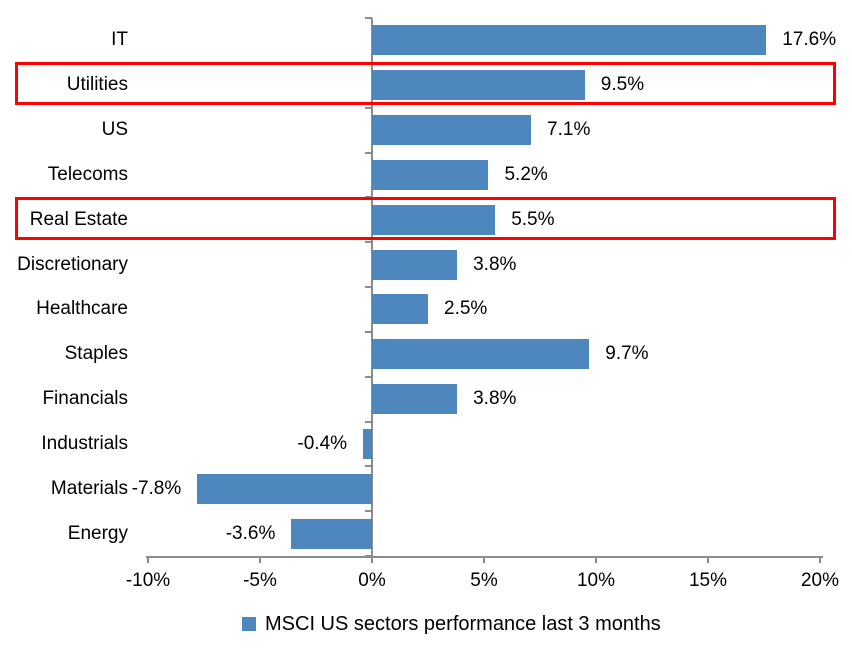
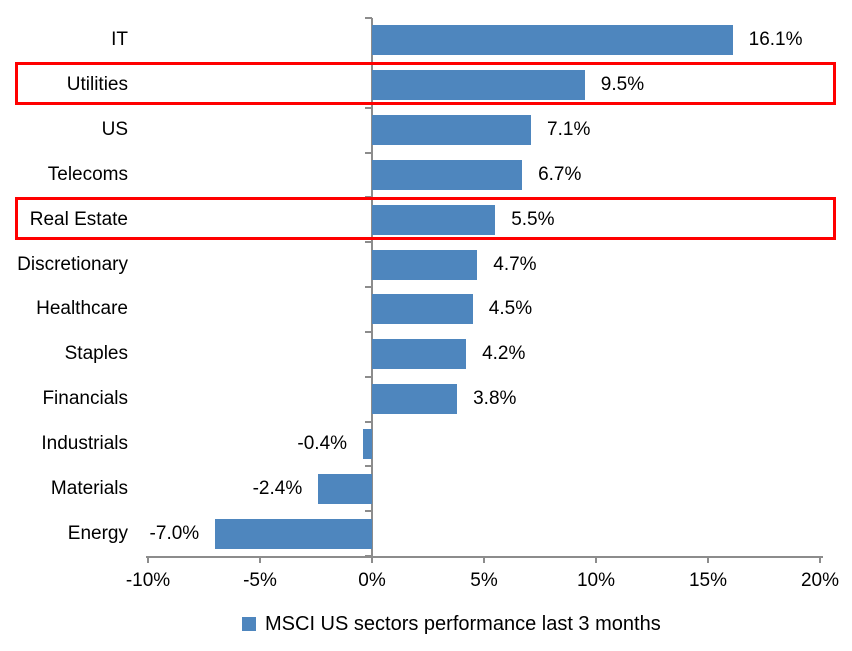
IT: 17.6% -> 16.1%
Telecoms: 5.2% -> 6.7%
Discretionary: 3.8% -> 4.7%
Healthcare: 2.5% -> 4.5%
Staples: 9.7% -> 4.2%
Materials: -7.8% -> -2.4%
Energy: -3.6% -> -7.0%
